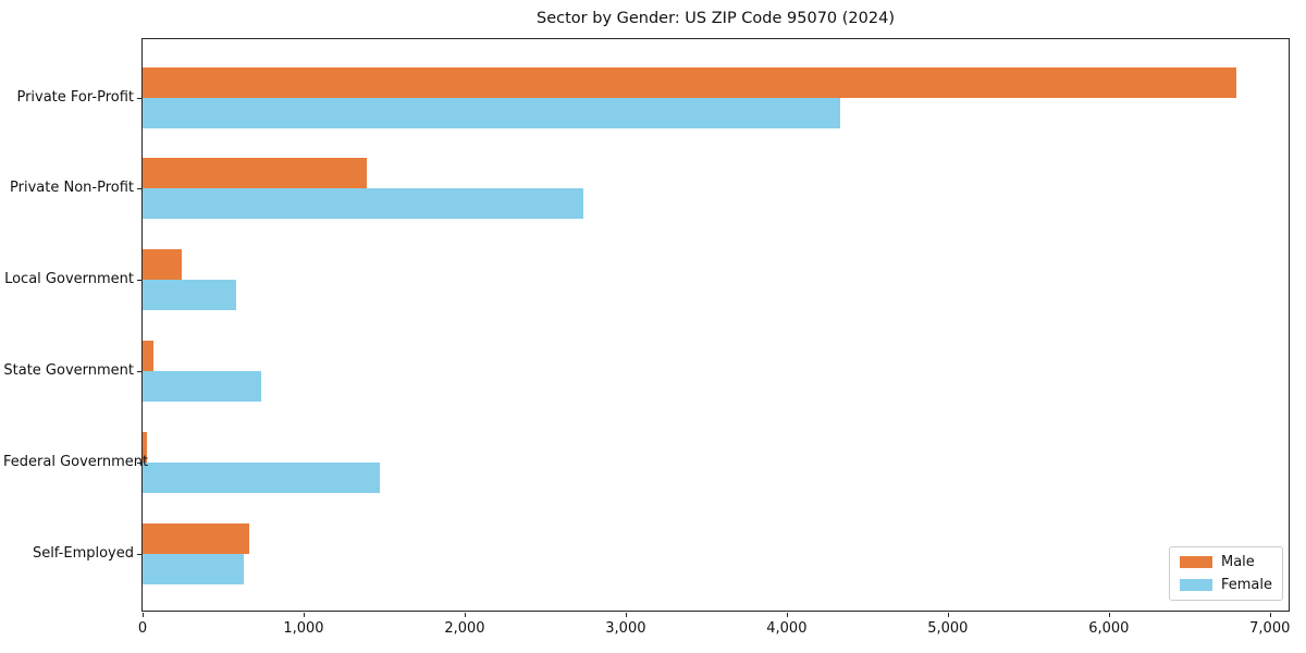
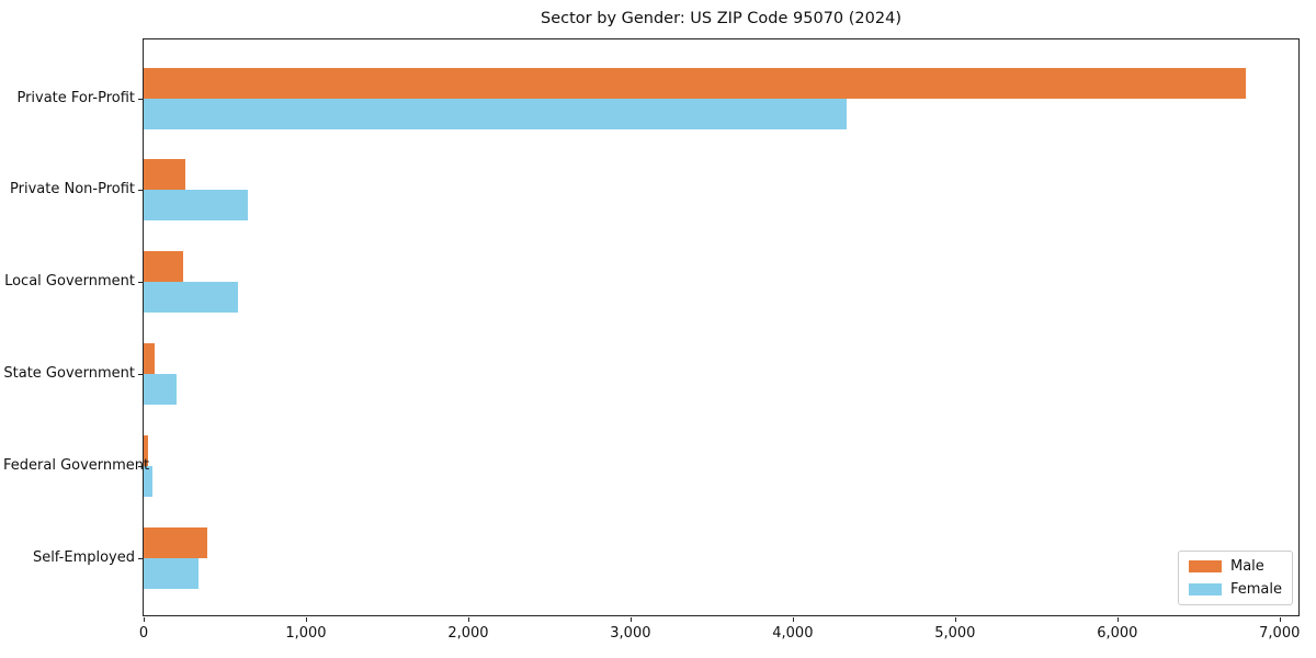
Male/Private Non-Profit: 1390 -> 260
Female/Private Non-Profit: 2740 -> 640
Female/State Government: 740 -> 200
Female/Federal Government: 1470 -> 60
Male/Self-Employed: 660 -> 390
Female/Self-Employed: 630 -> 340
